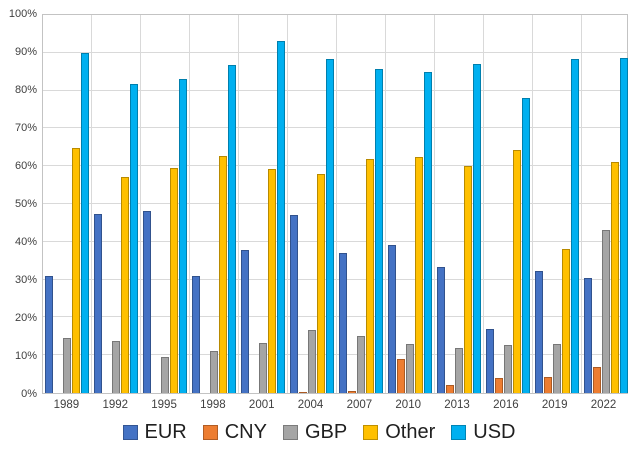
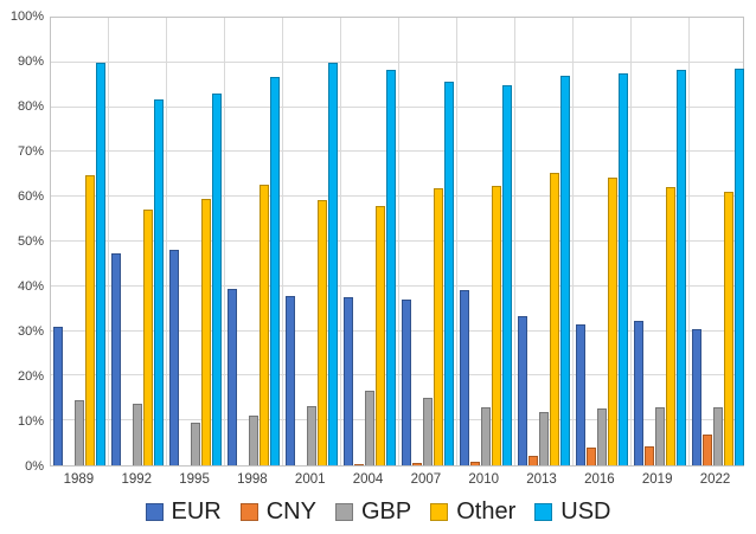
EUR/1998: 31% -> 40%
USD/2001: 93% -> 90%
EUR/2004: 47% -> 38%
CNY/2010: 9% -> 1%
Other/2013: 60% -> 65%
EUR/2016: 17% -> 31%
USD/2016: 78% -> 88%
Other/2019: 38% -> 62%
GBP/2022: 43% -> 13%
